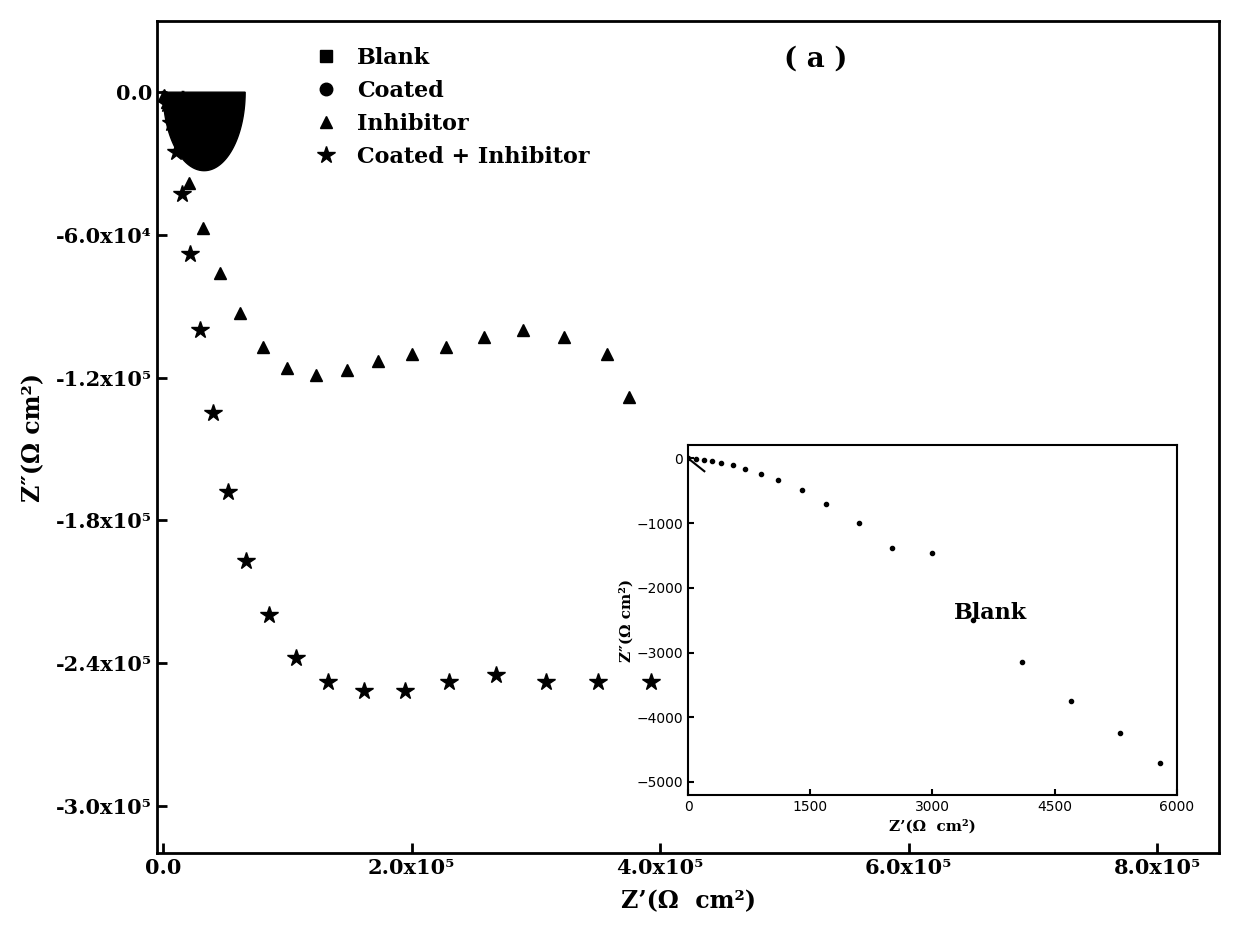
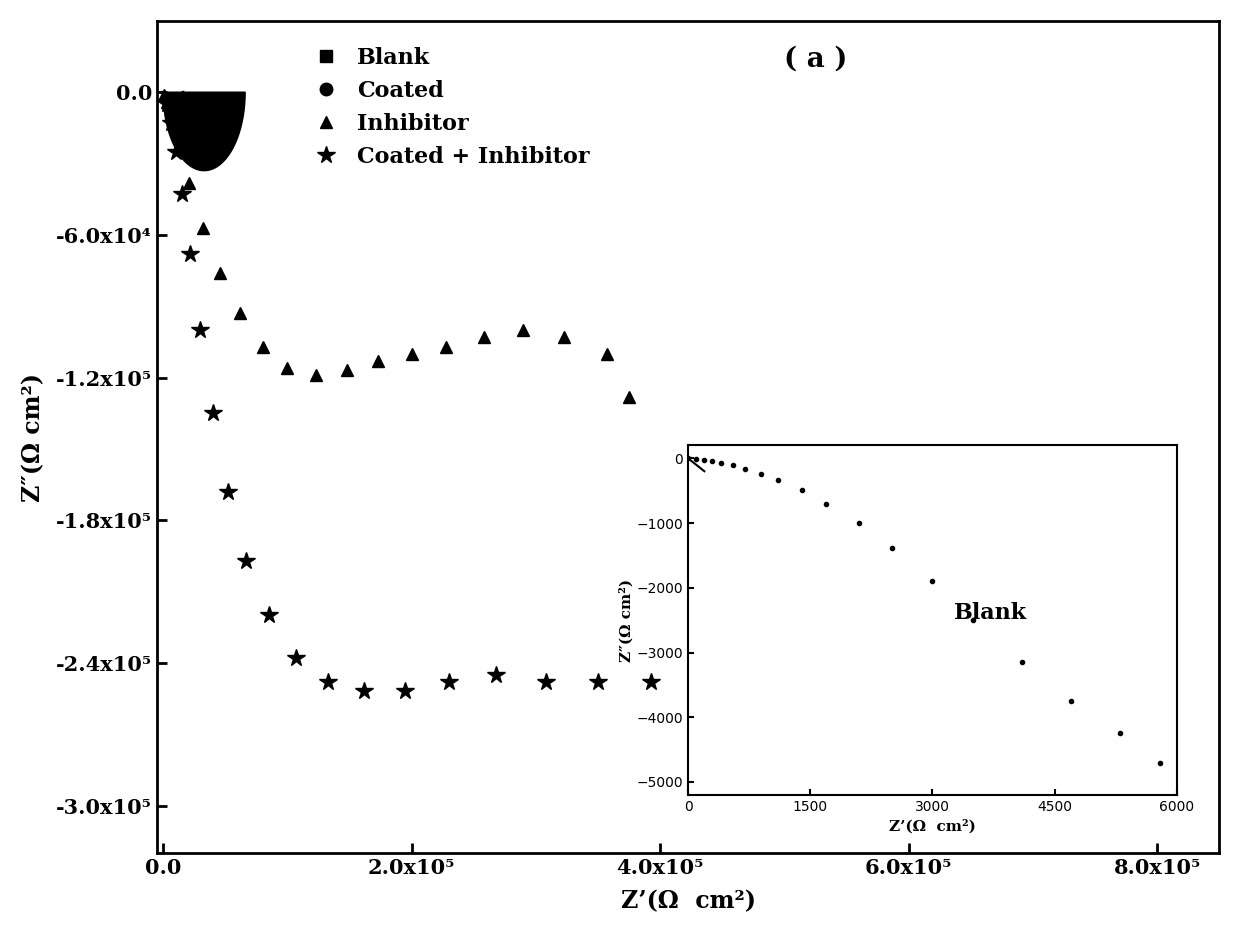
3000: -1460 -> -1900
